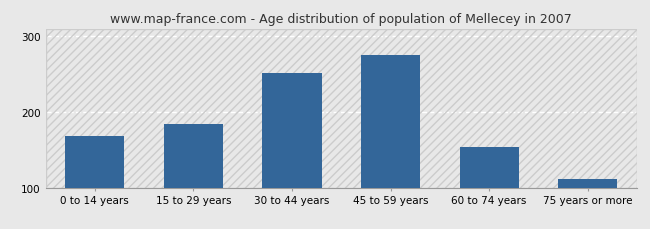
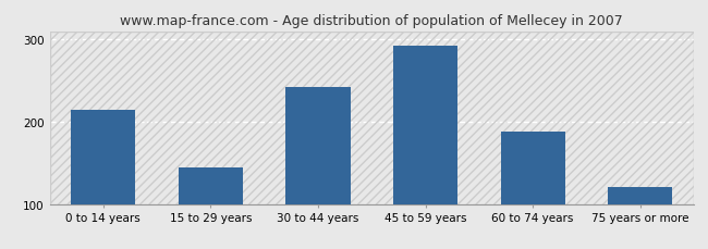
0 to 14 years: 168 -> 215
15 to 29 years: 184 -> 145
30 to 44 years: 252 -> 243
45 to 59 years: 276 -> 293
60 to 74 years: 154 -> 188
75 years or more: 112 -> 120
